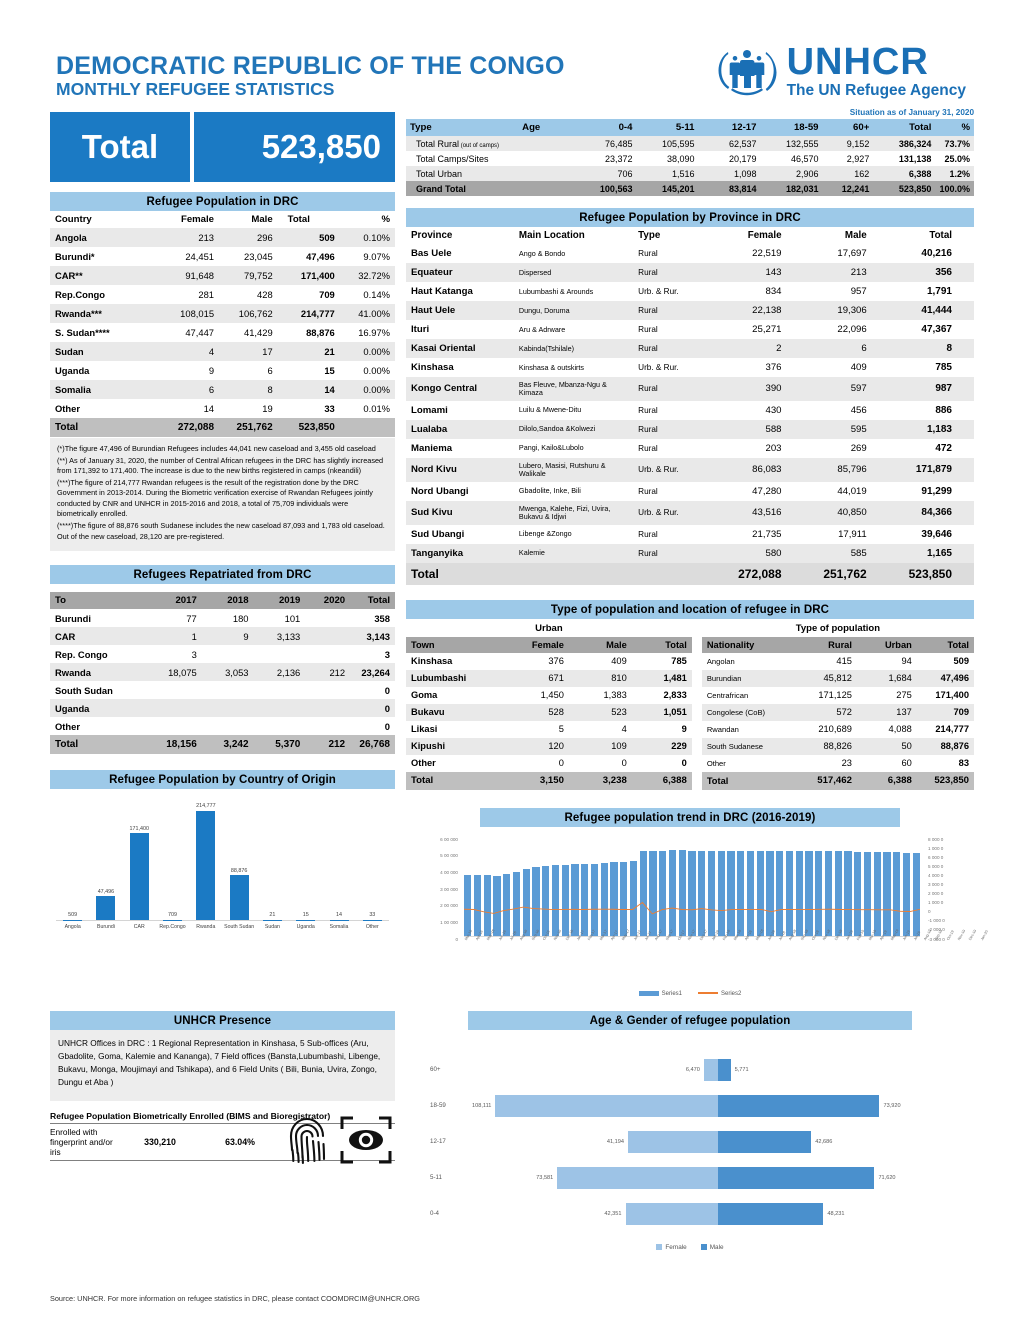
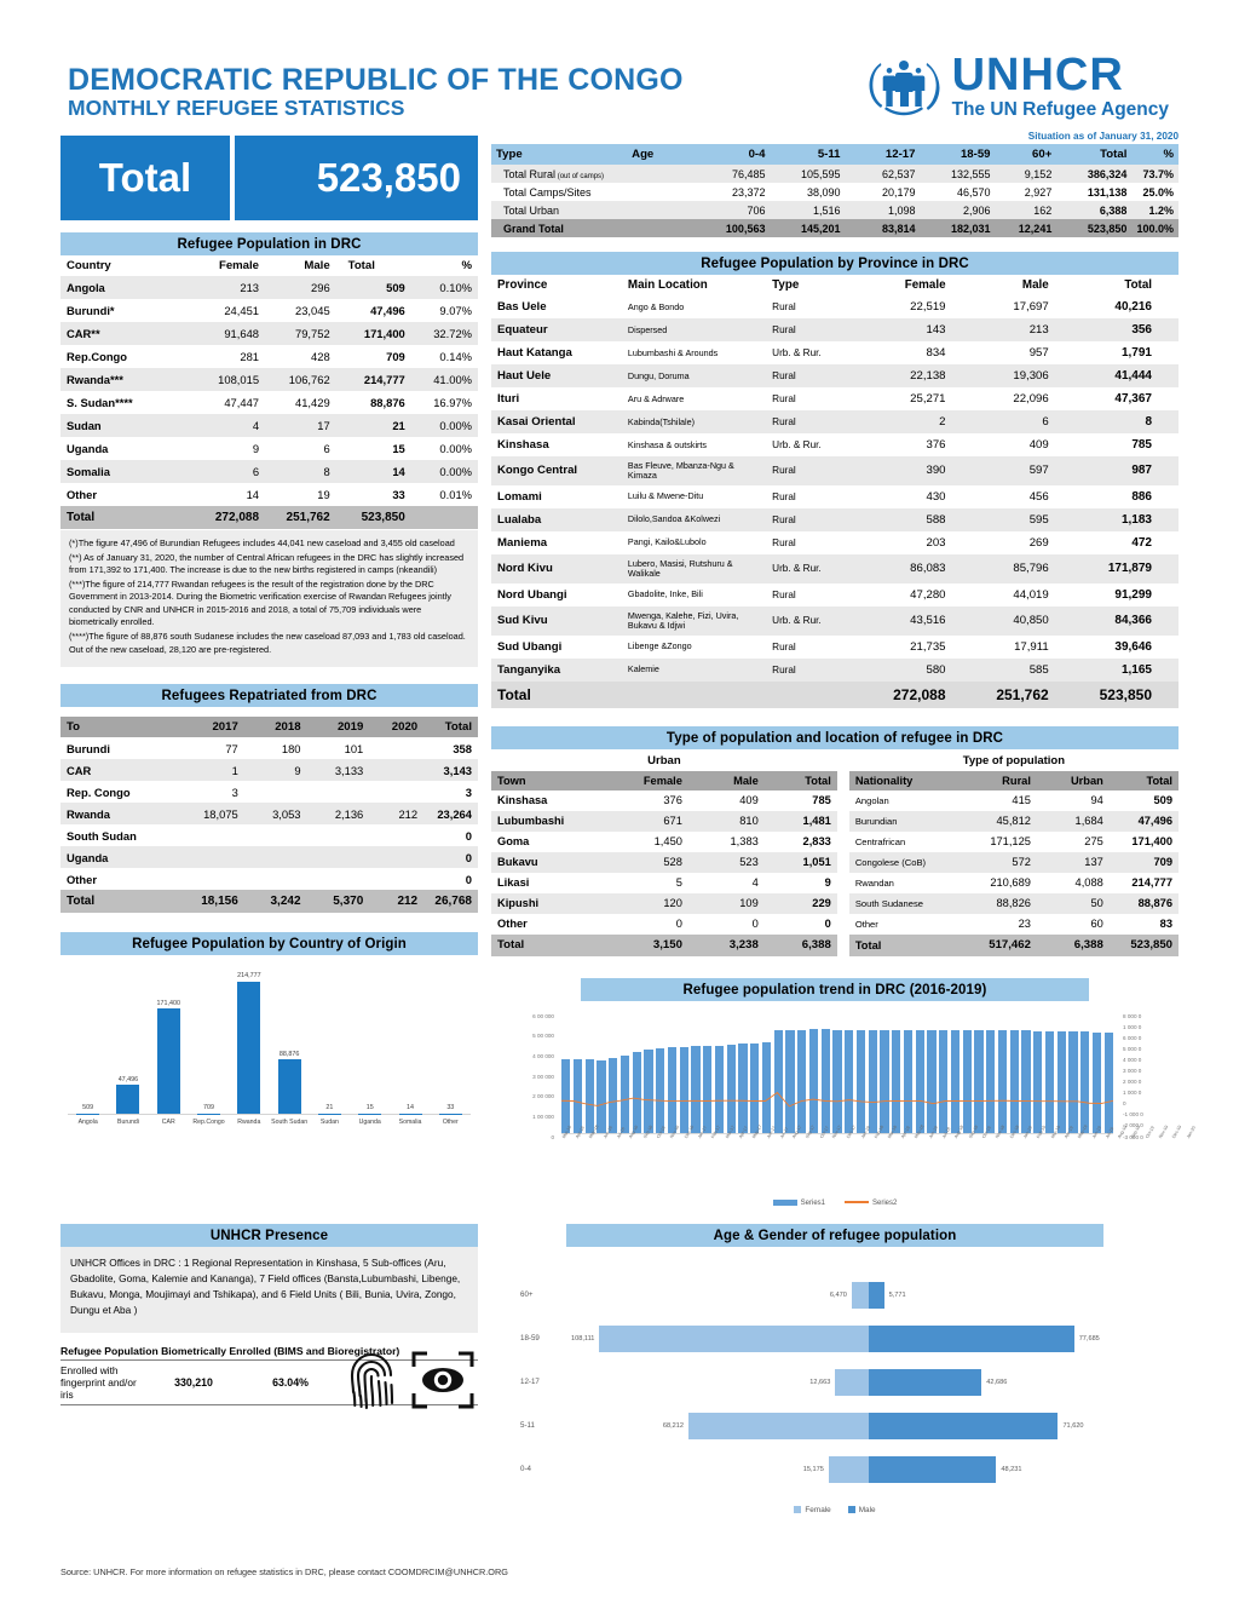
Age & Gender of refugee population/Male/18-59: 73,920 -> 77,685
Age & Gender of refugee population/Female/12-17: 41,194 -> 12,663
Age & Gender of refugee population/Female/5-11: 73,581 -> 68,212
Age & Gender of refugee population/Female/0-4: 42,351 -> 15,175
